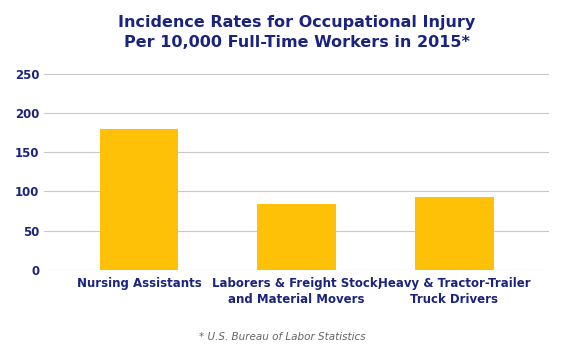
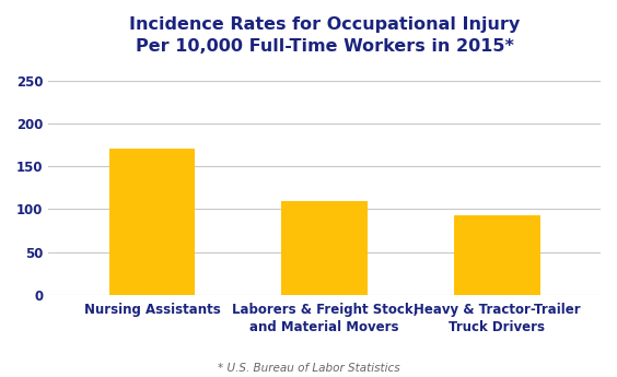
Nursing Assistants: 180 -> 170
Laborers & Freight Stock, and Material Movers: 84 -> 110
